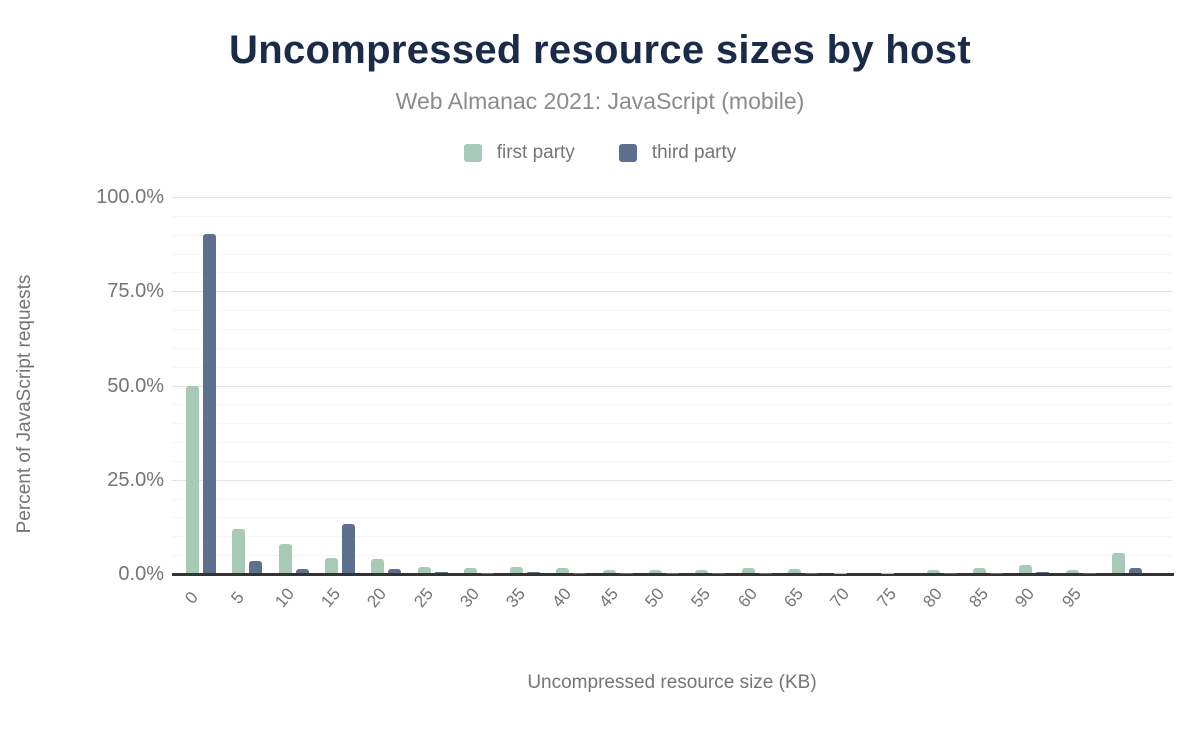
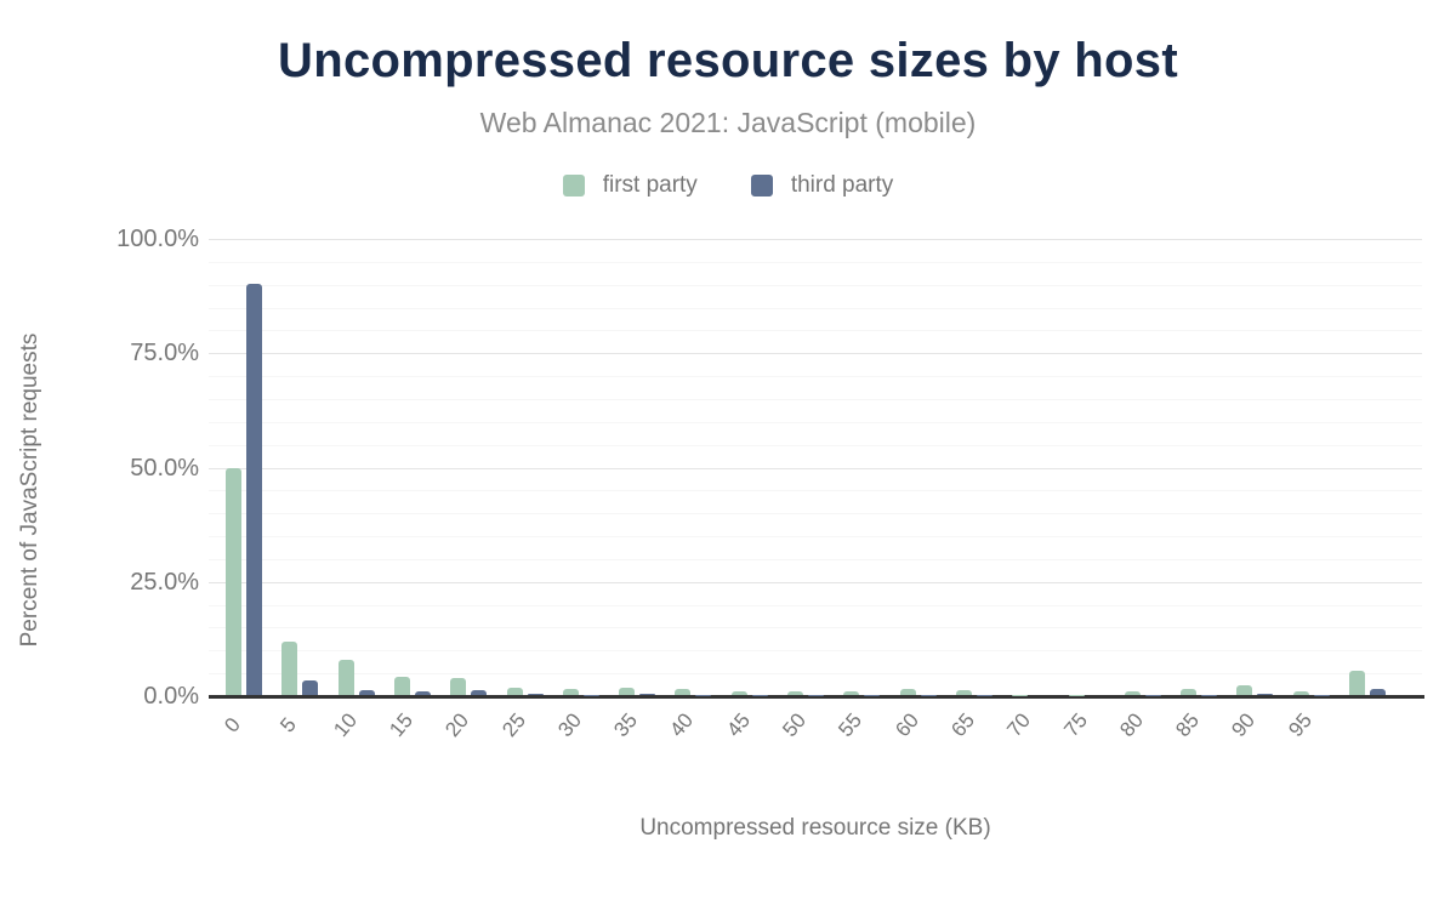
third party/15: 13% -> 1%
